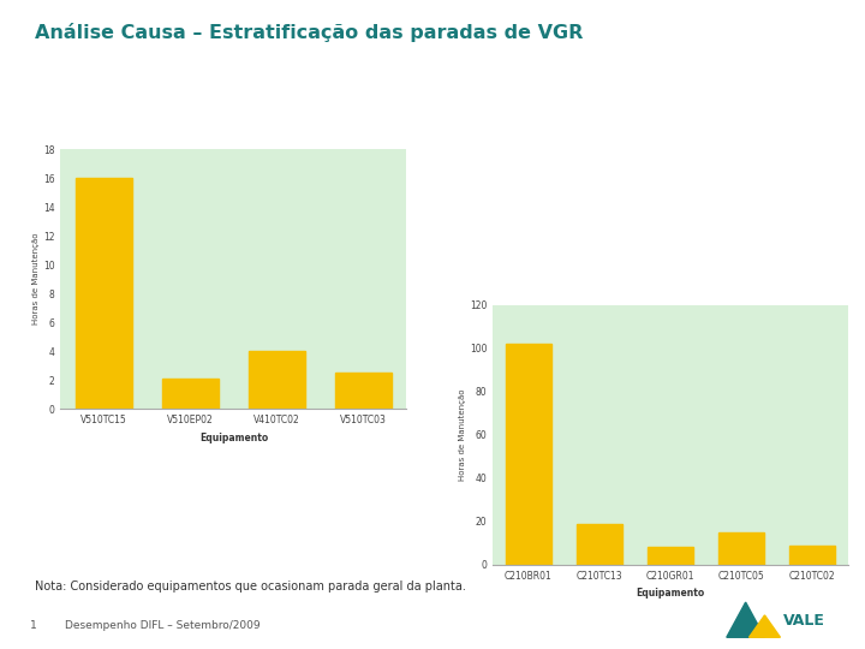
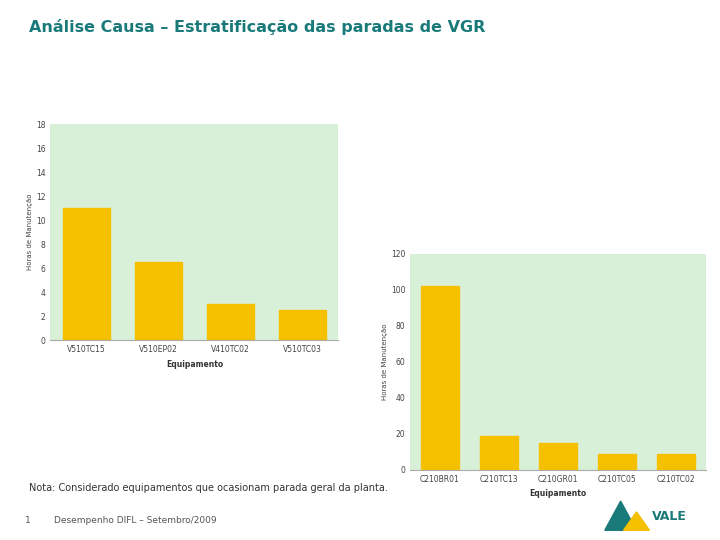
V510TC15: 16.0 -> 11.0
V510EP02: 2.1 -> 6.5
V410TC02: 4.0 -> 3.0
C210GR01: 8 -> 15
C210TC05: 15 -> 9
